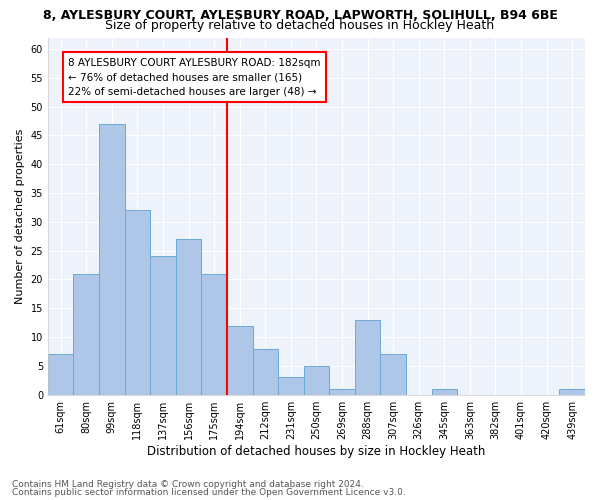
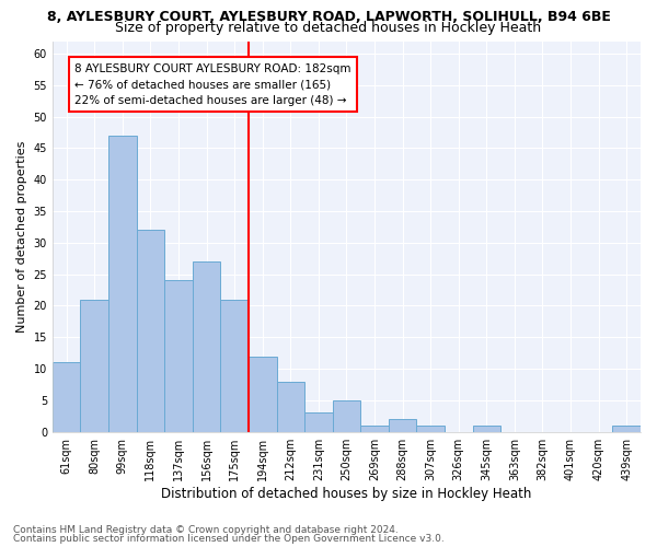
61sqm: 7 -> 11
288sqm: 13 -> 2
307sqm: 7 -> 1
